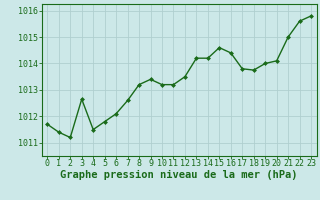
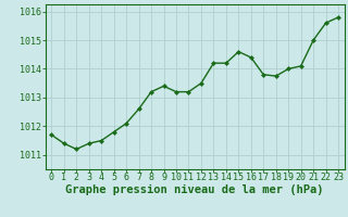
3: 1012.65 -> 1011.40
